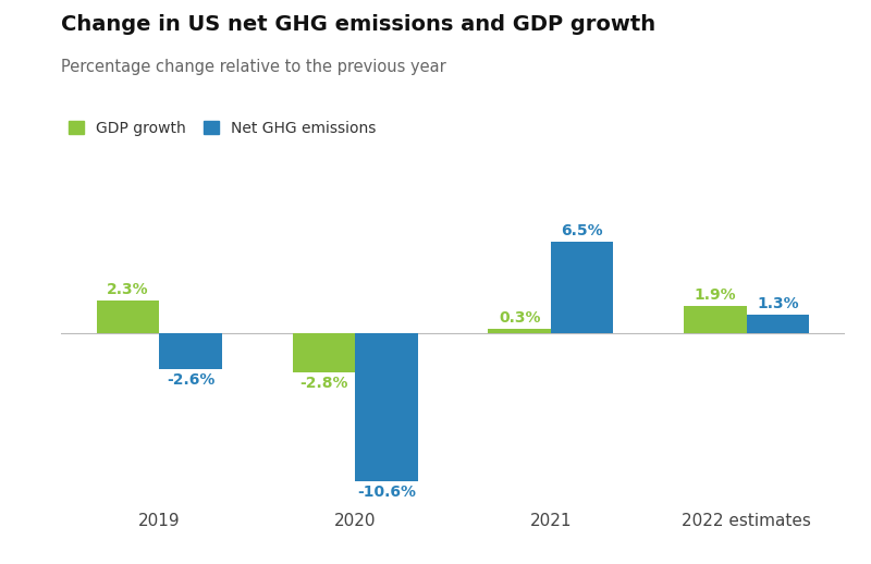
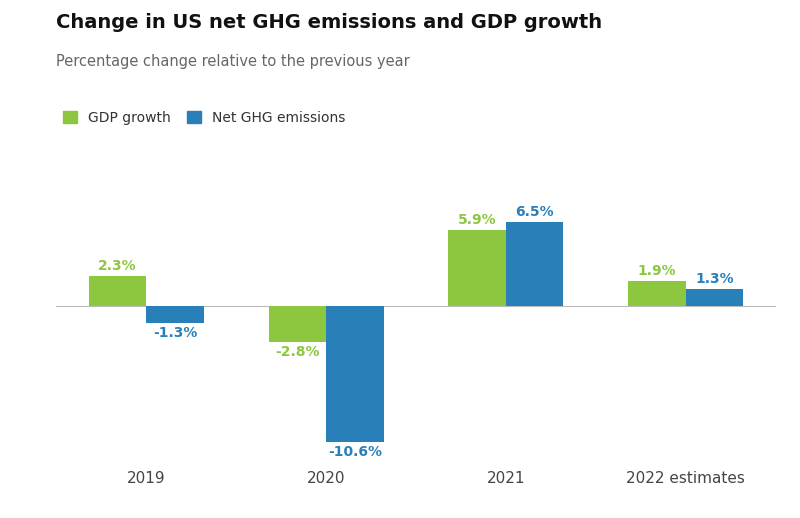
Net GHG emissions/2019: -2.6% -> -1.3%
GDP growth/2021: 0.3% -> 5.9%
